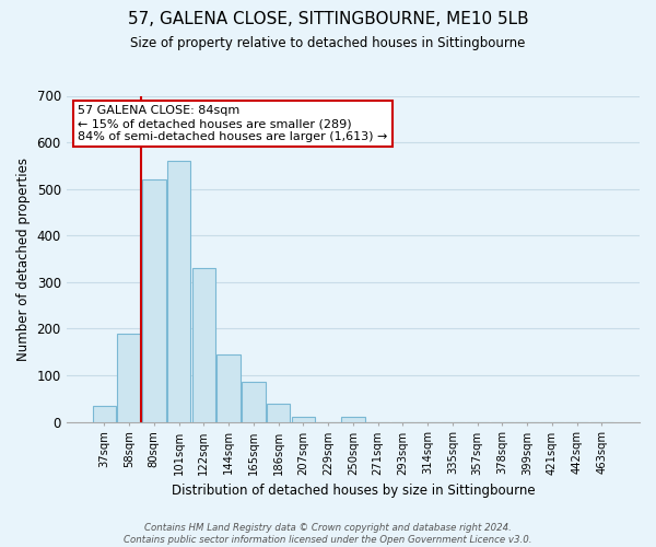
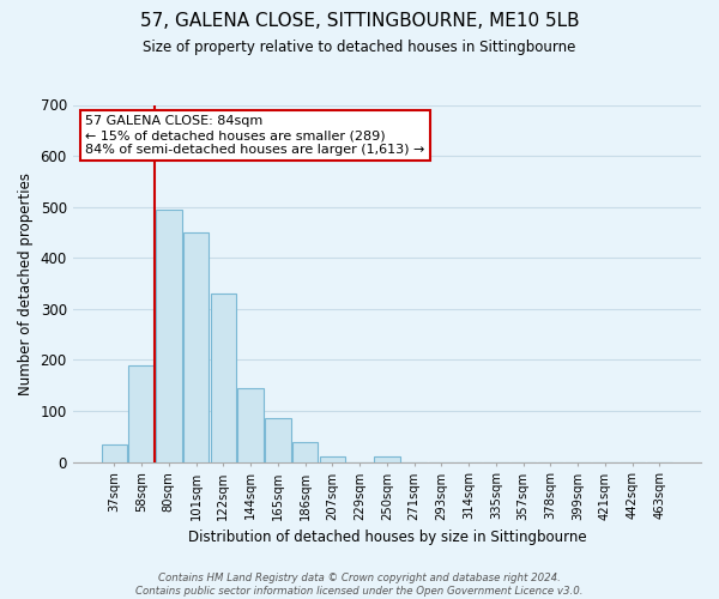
80sqm: 520 -> 495
101sqm: 560 -> 450
